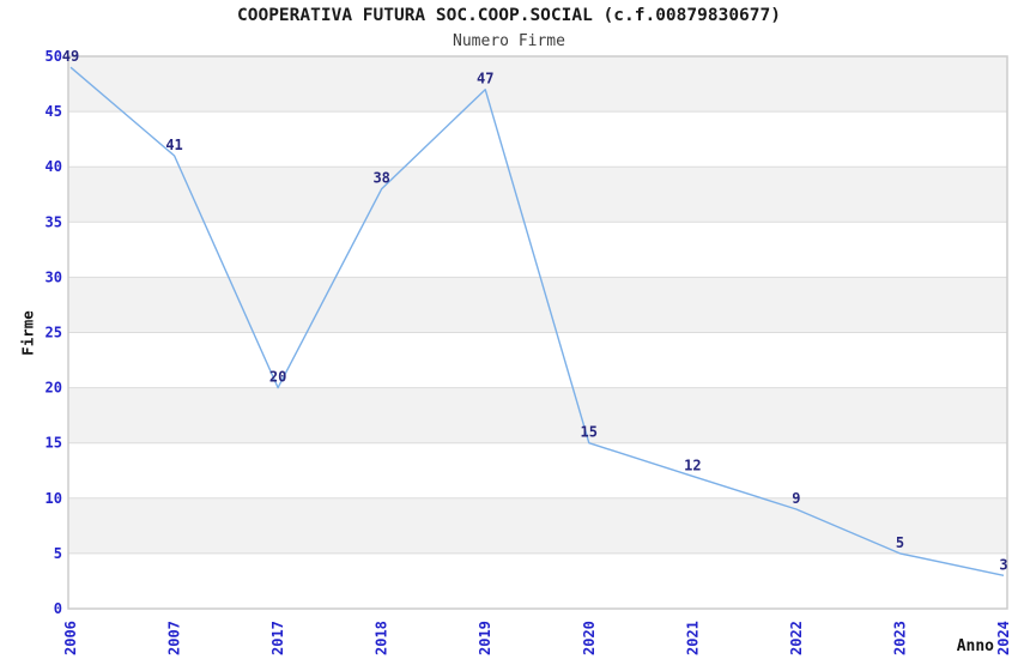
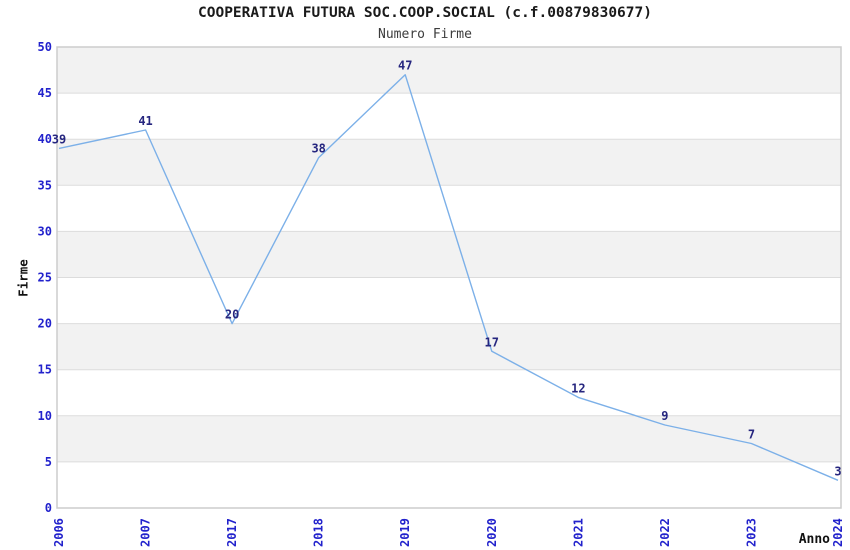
2006: 49 -> 39
2020: 15 -> 17
2023: 5 -> 7
